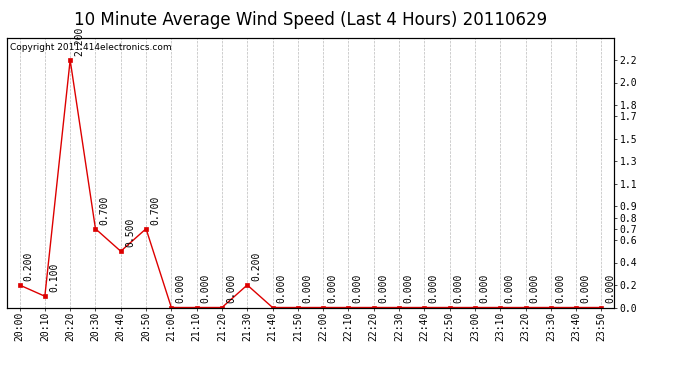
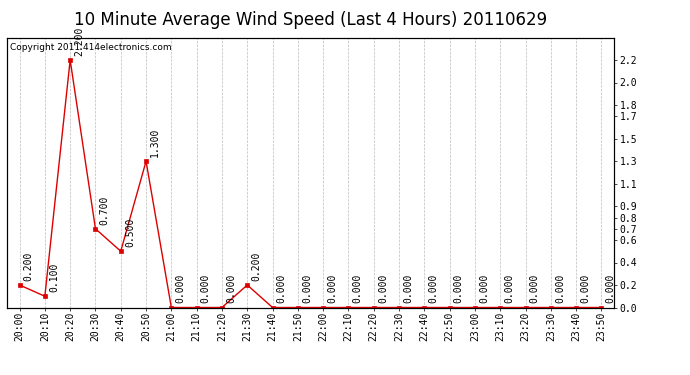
20:50: 0.700 -> 1.300
